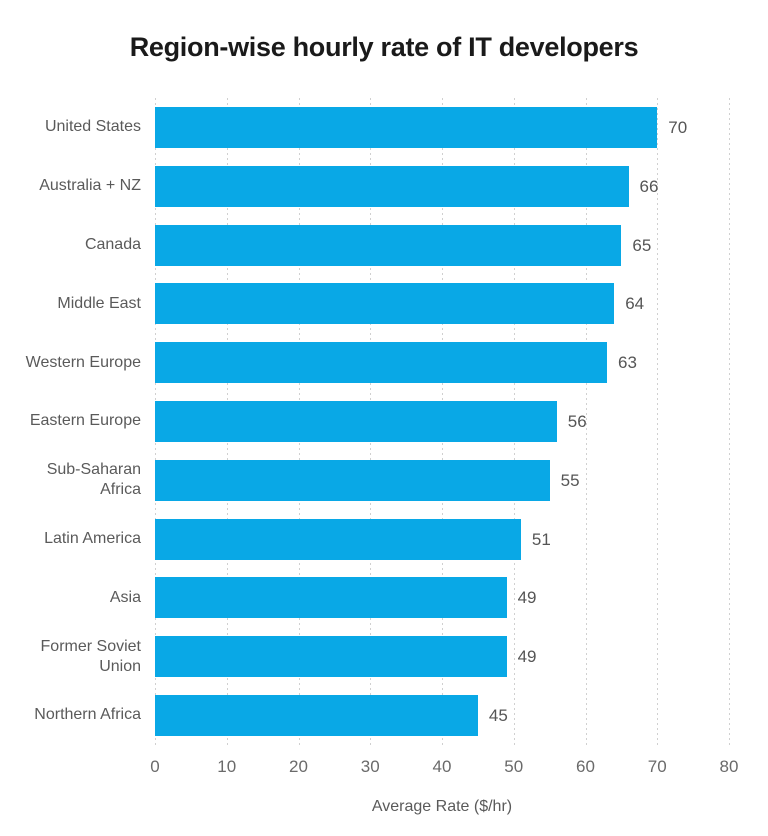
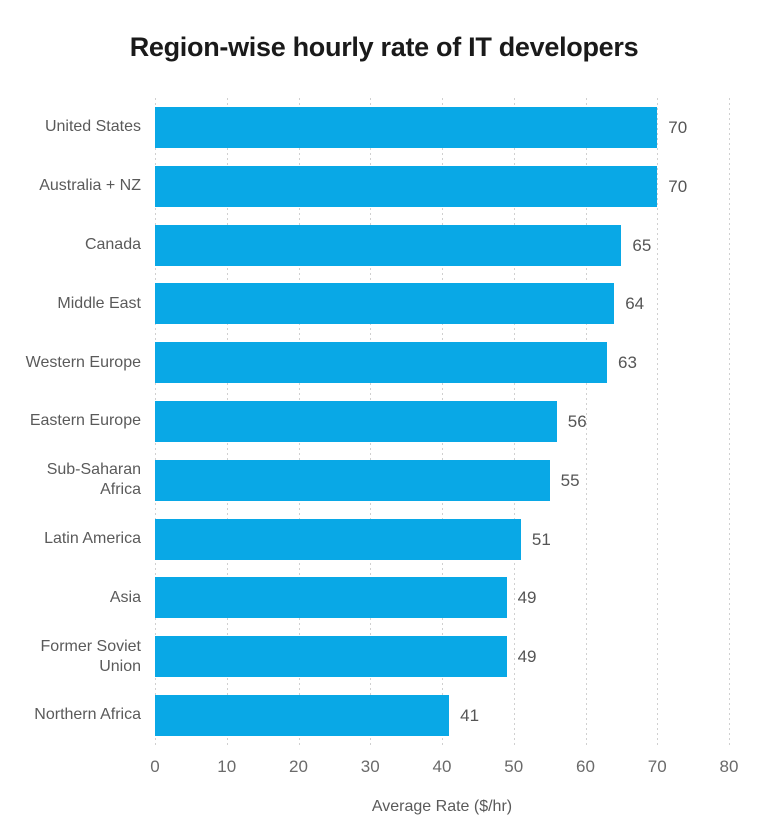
Australia + NZ: 66 -> 70
Northern Africa: 45 -> 41
